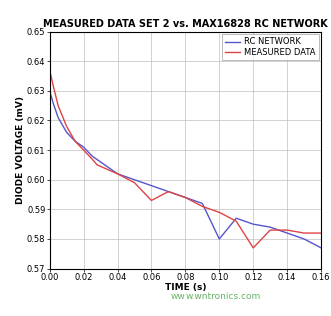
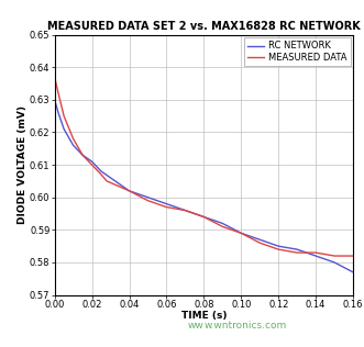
MEASURED DATA/0.06: 0.593 -> 0.597
RC NETWORK/0.10: 0.580 -> 0.589
MEASURED DATA/0.12: 0.577 -> 0.584
